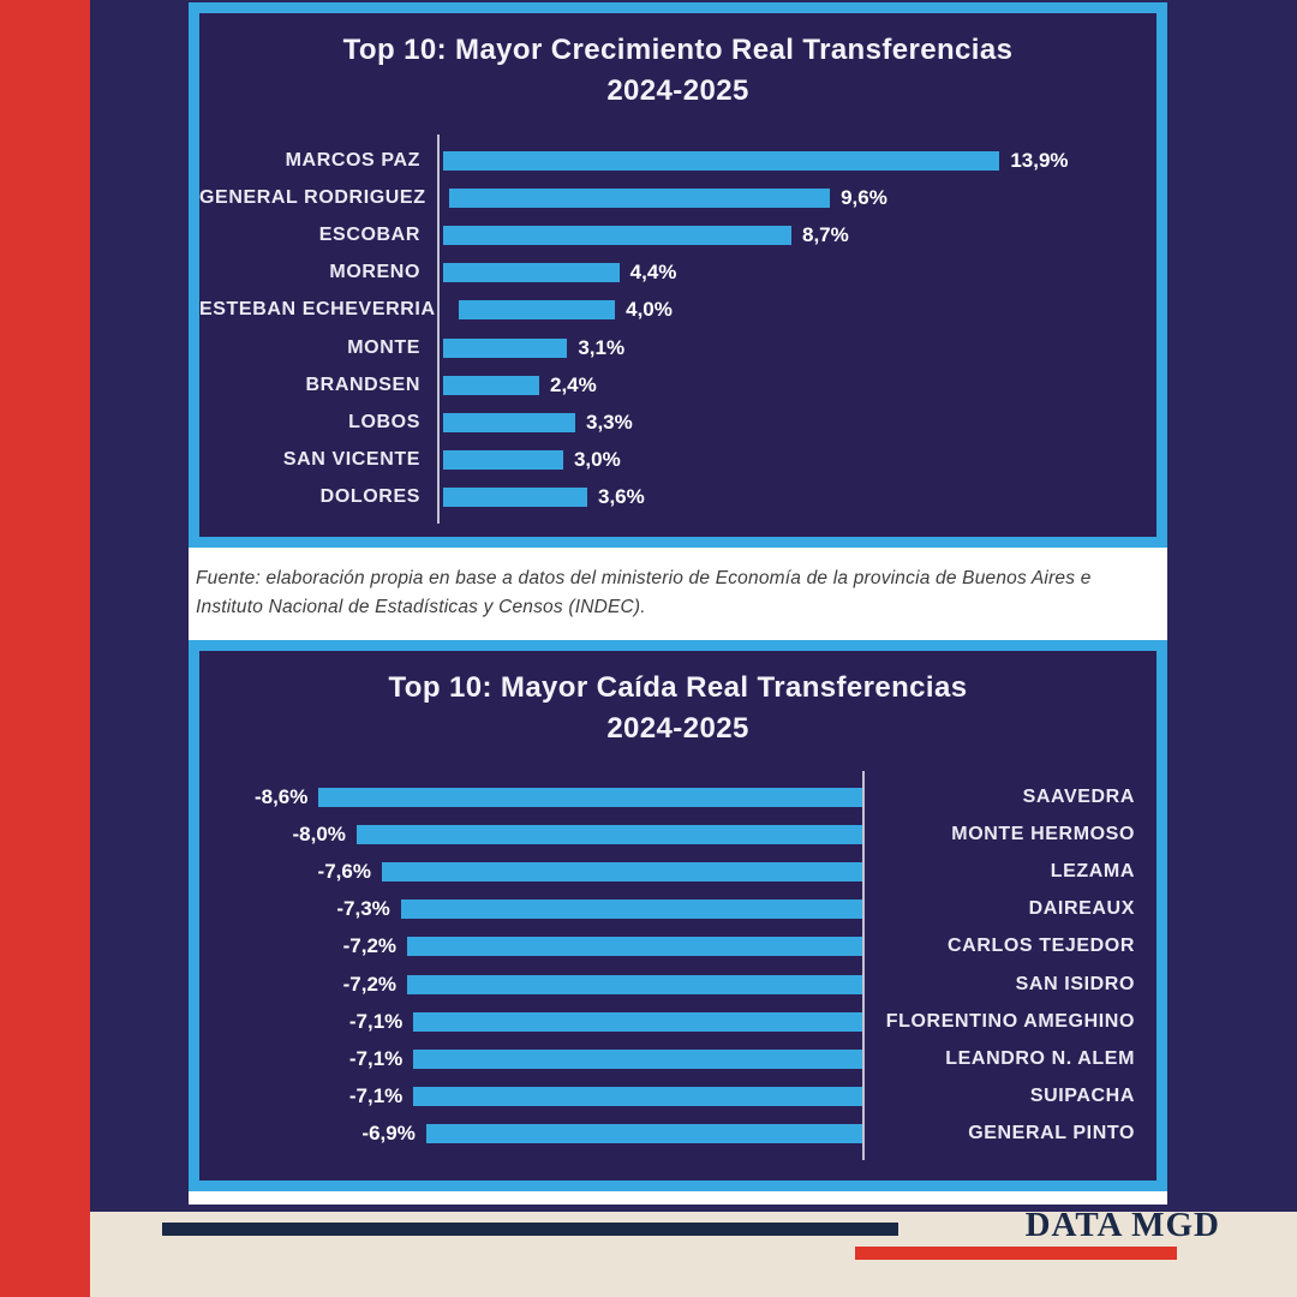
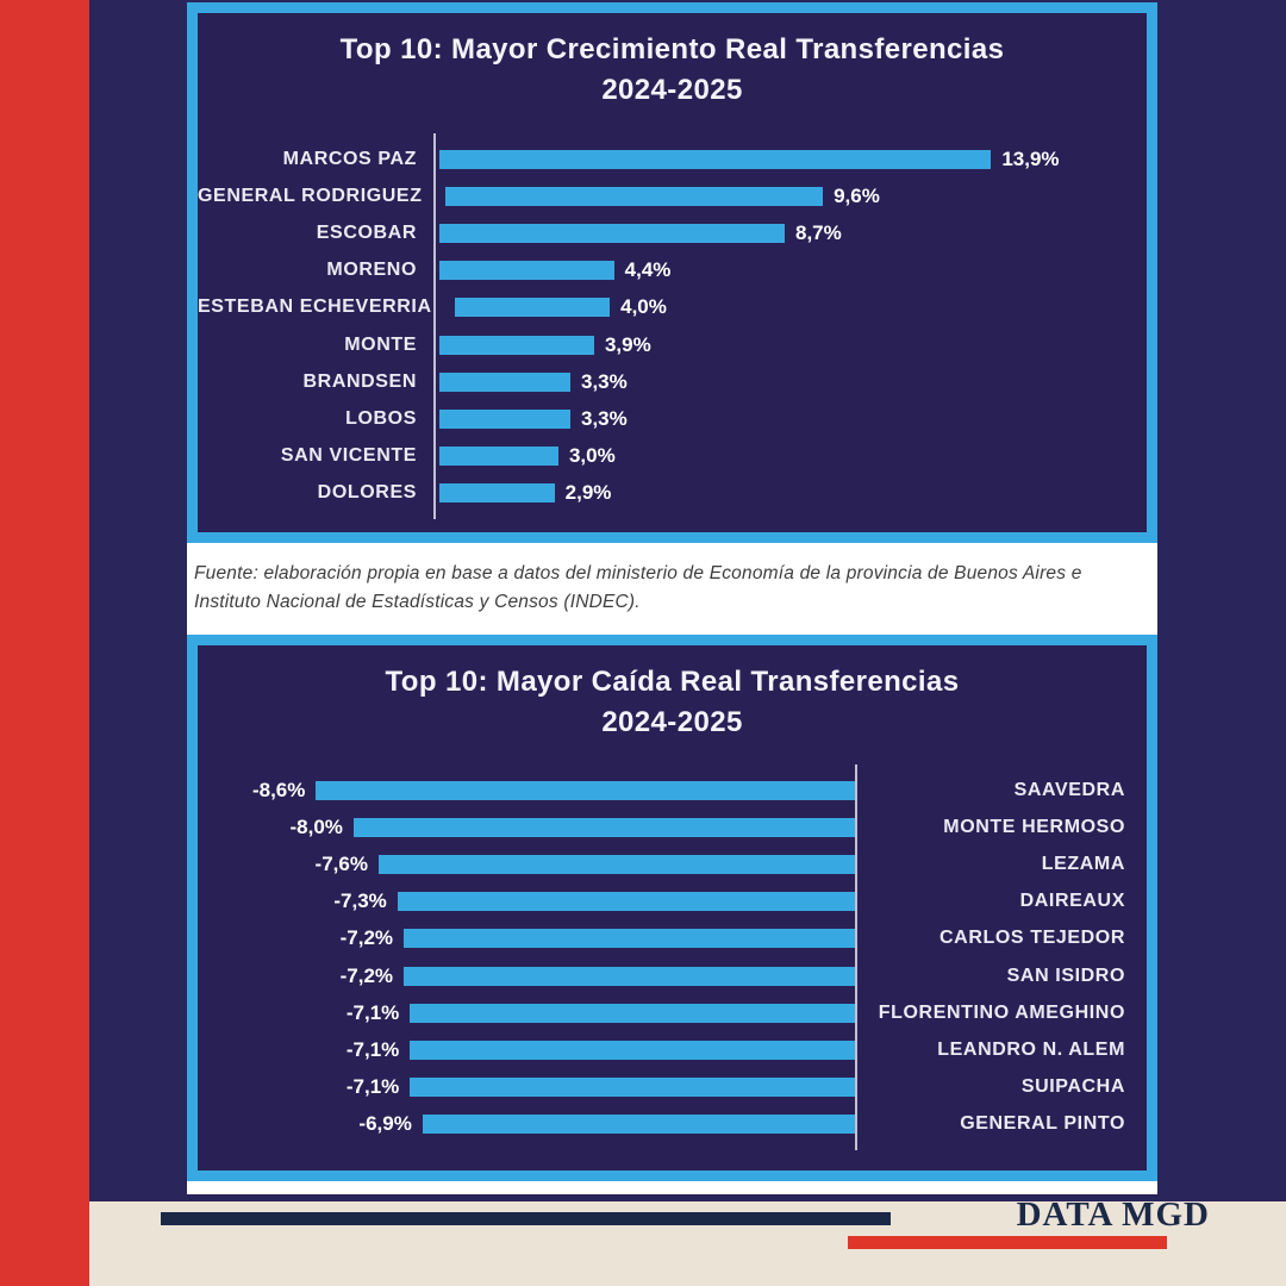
Top 10: Mayor Crecimiento Real Transferencias/MONTE: 3,1% -> 3,9%
Top 10: Mayor Crecimiento Real Transferencias/BRANDSEN: 2,4% -> 3,3%
Top 10: Mayor Crecimiento Real Transferencias/DOLORES: 3,6% -> 2,9%
